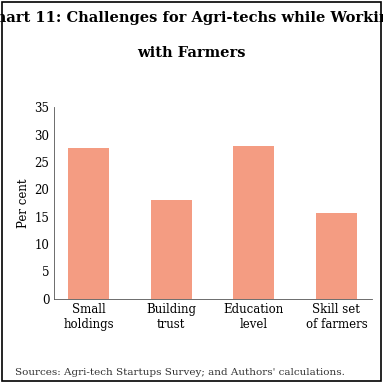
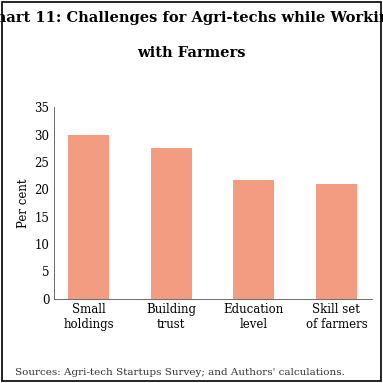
Small holdings: 27.6 -> 30.0
Building trust: 18.0 -> 27.5
Education level: 28.0 -> 21.7
Skill set of farmers: 15.6 -> 21.0
